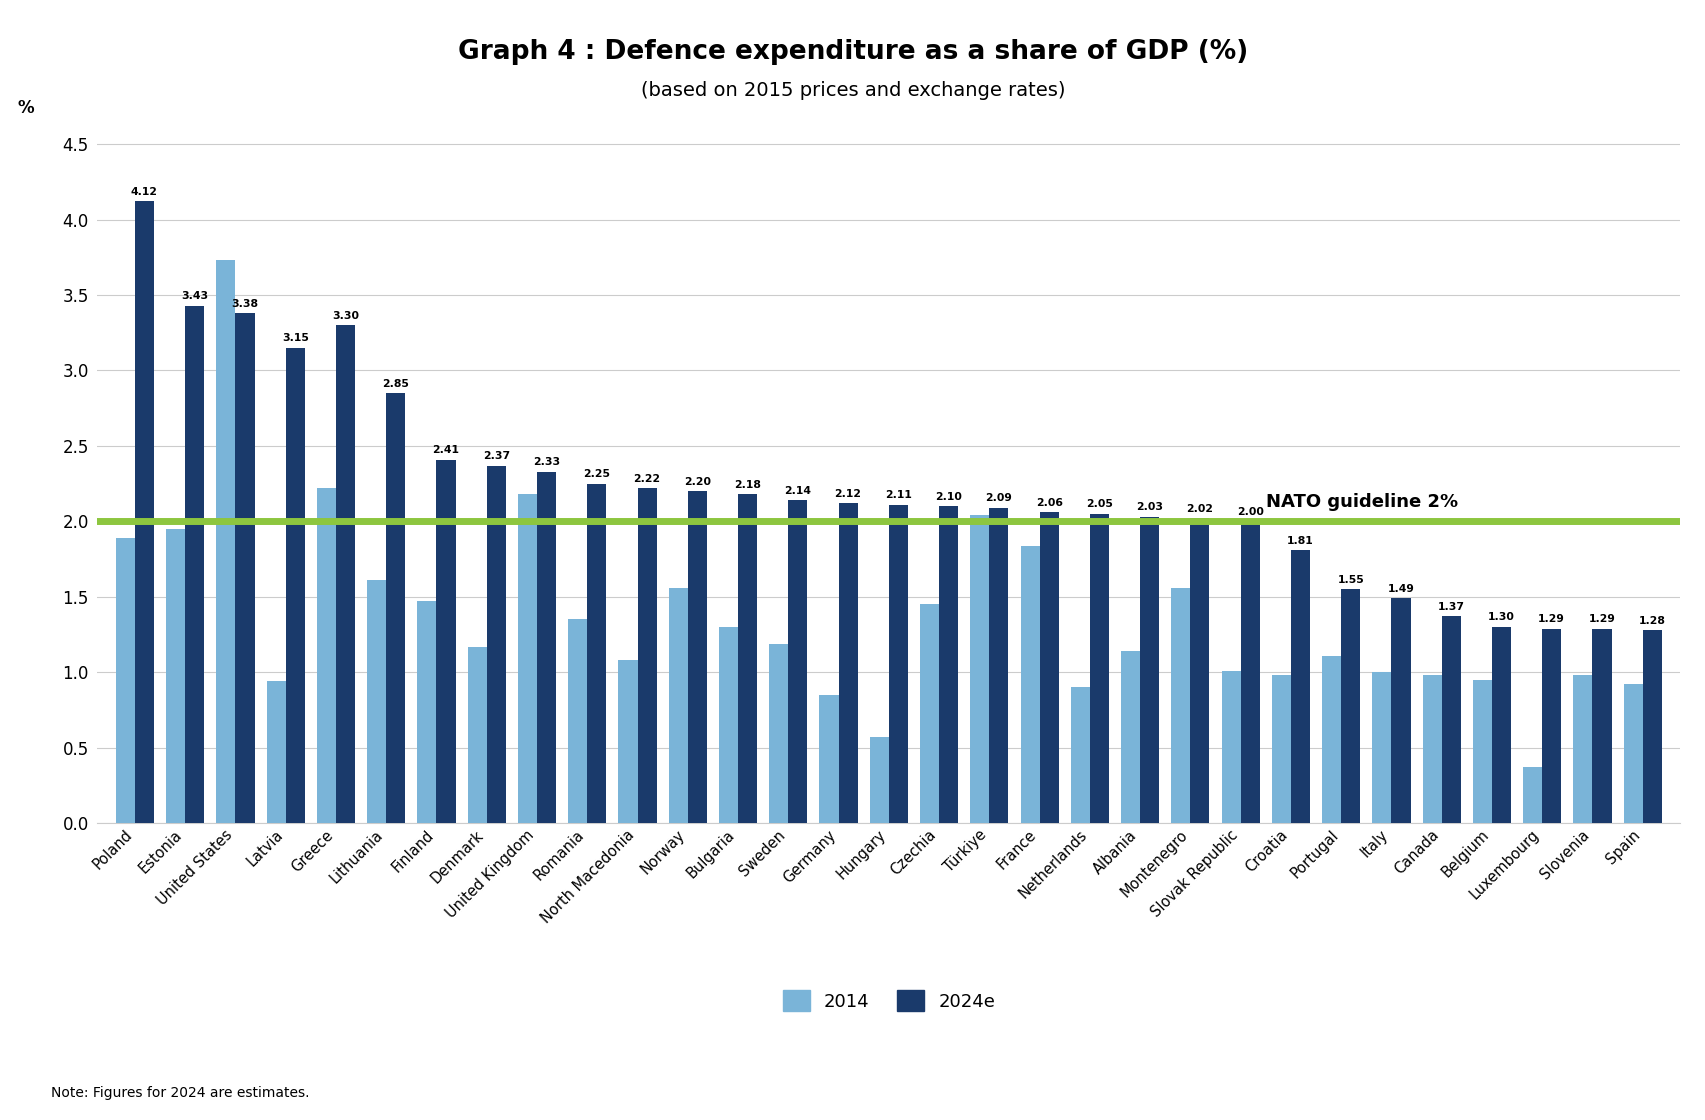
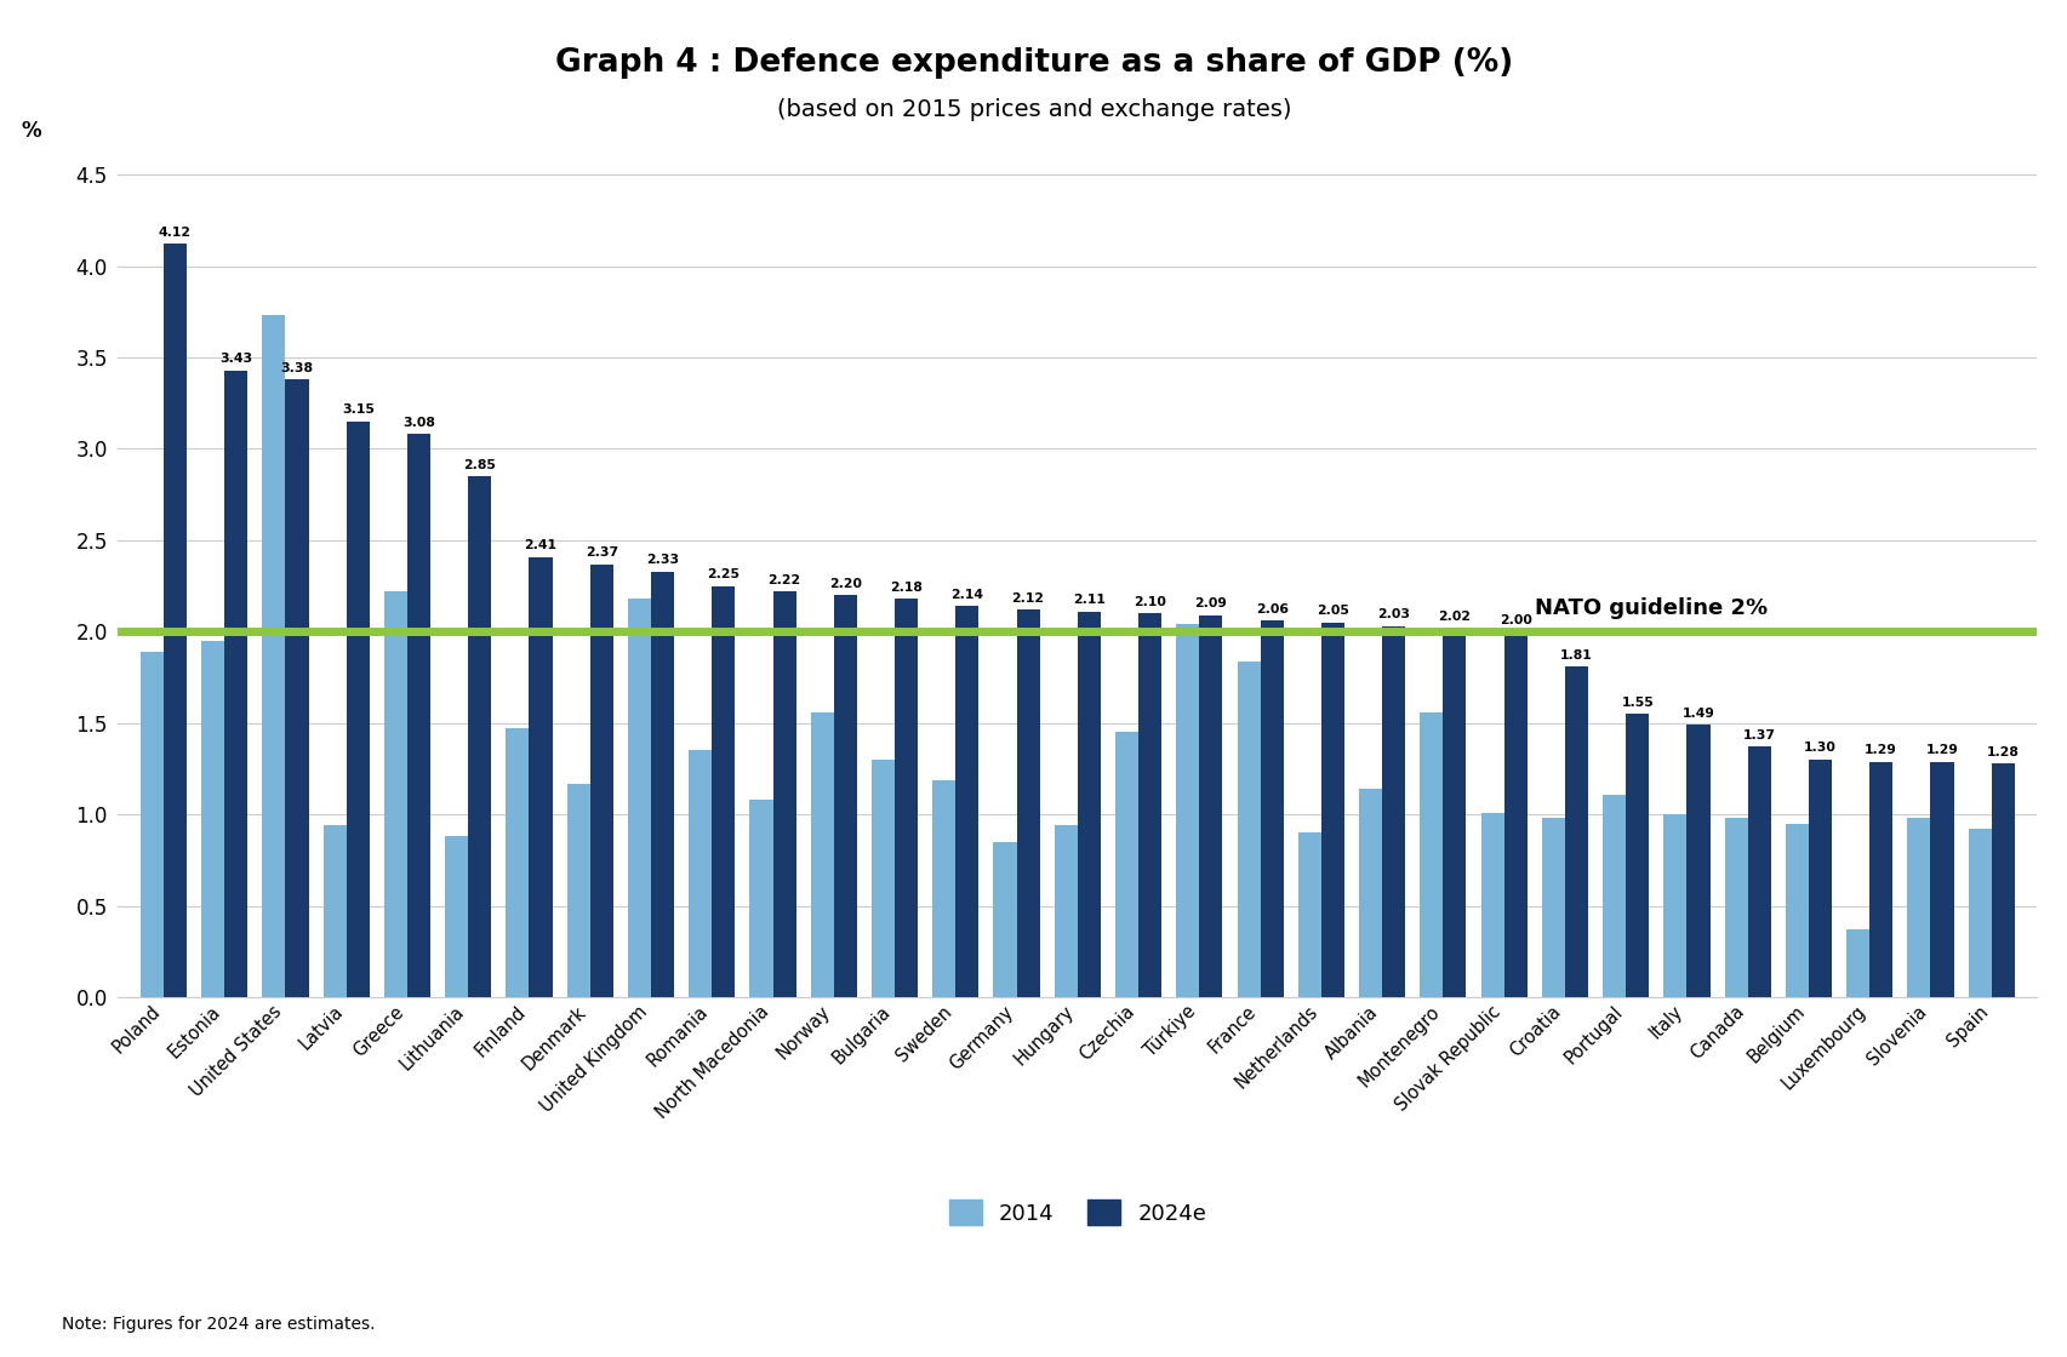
2024e/Greece: 3.30 -> 3.08
2014/Lithuania: 1.61 -> 0.88
2014/Hungary: 0.57 -> 0.94
